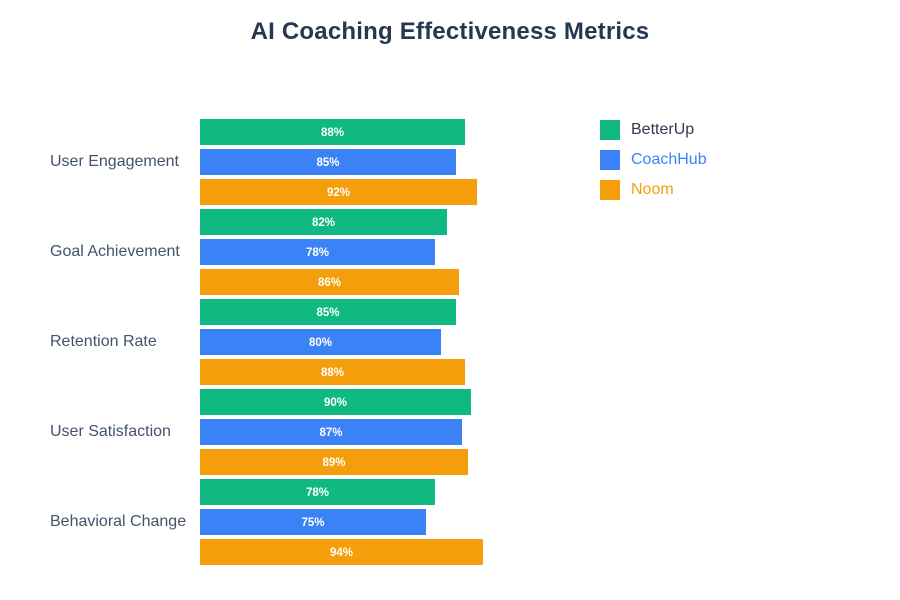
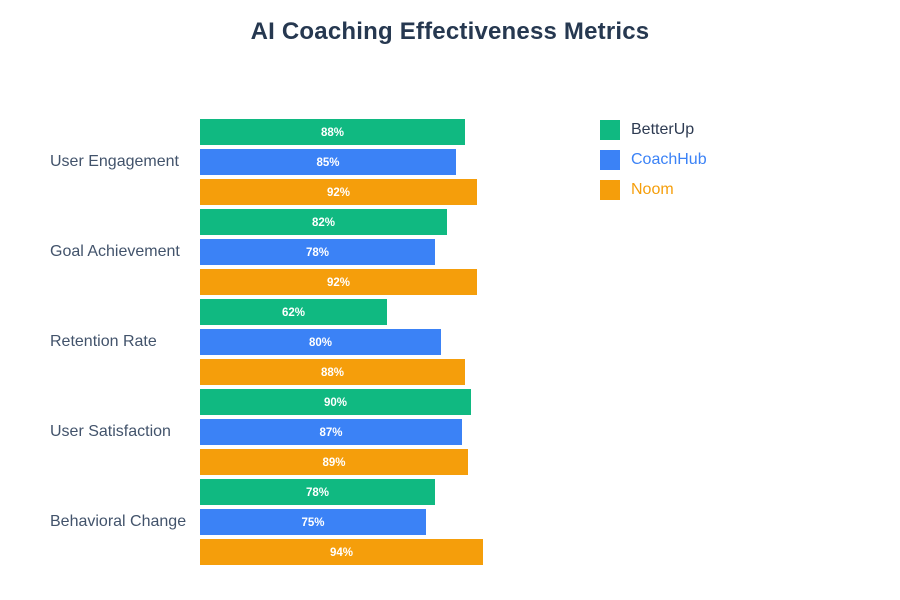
Noom/Goal Achievement: 86% -> 92%
BetterUp/Retention Rate: 85% -> 62%
